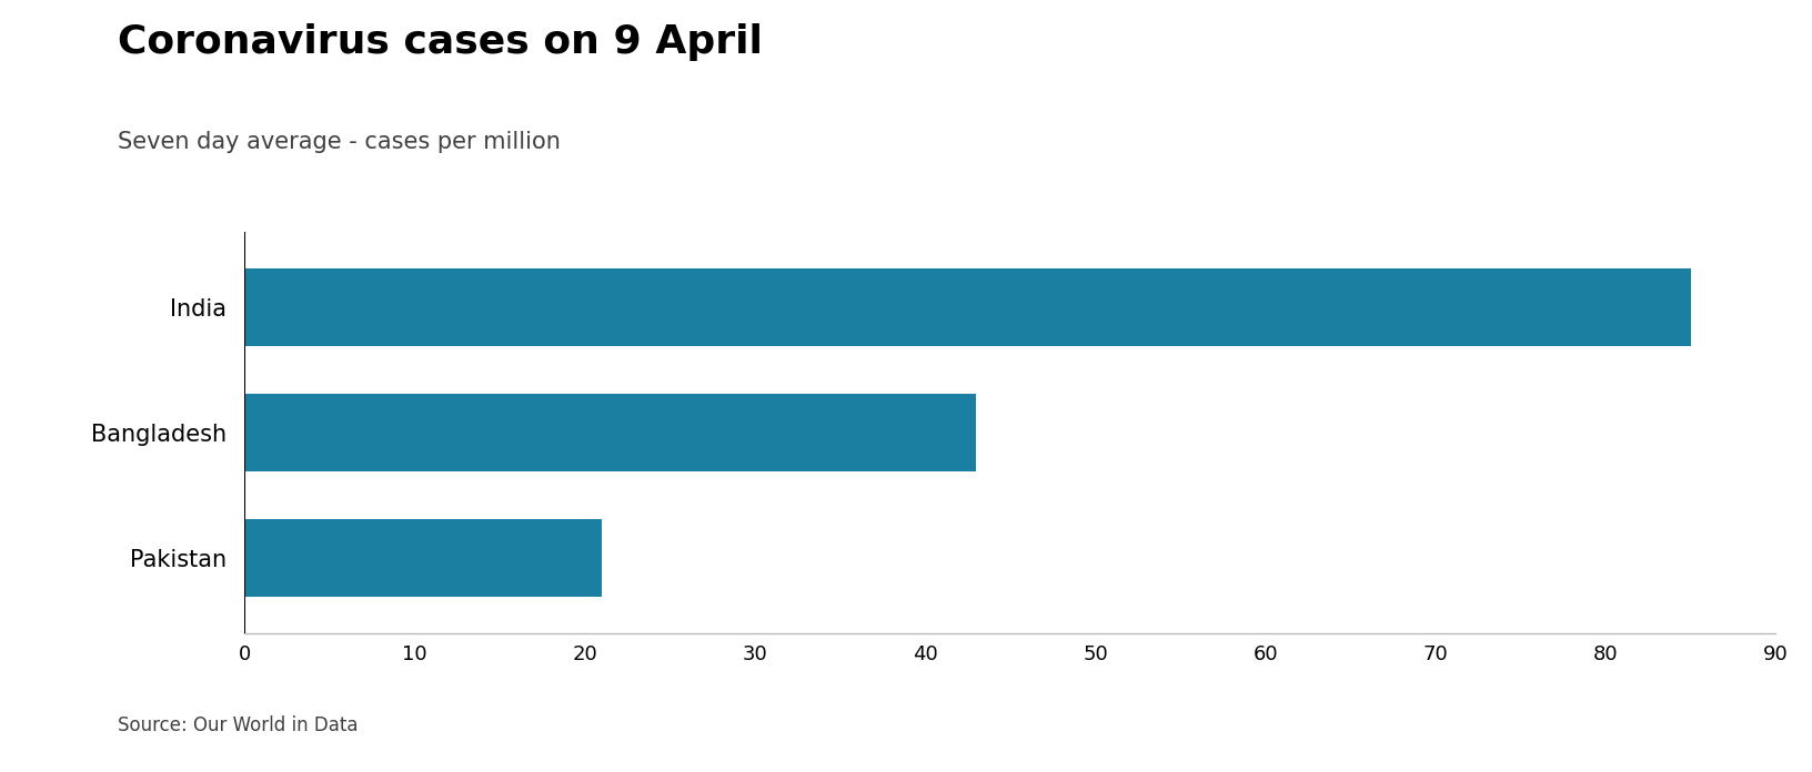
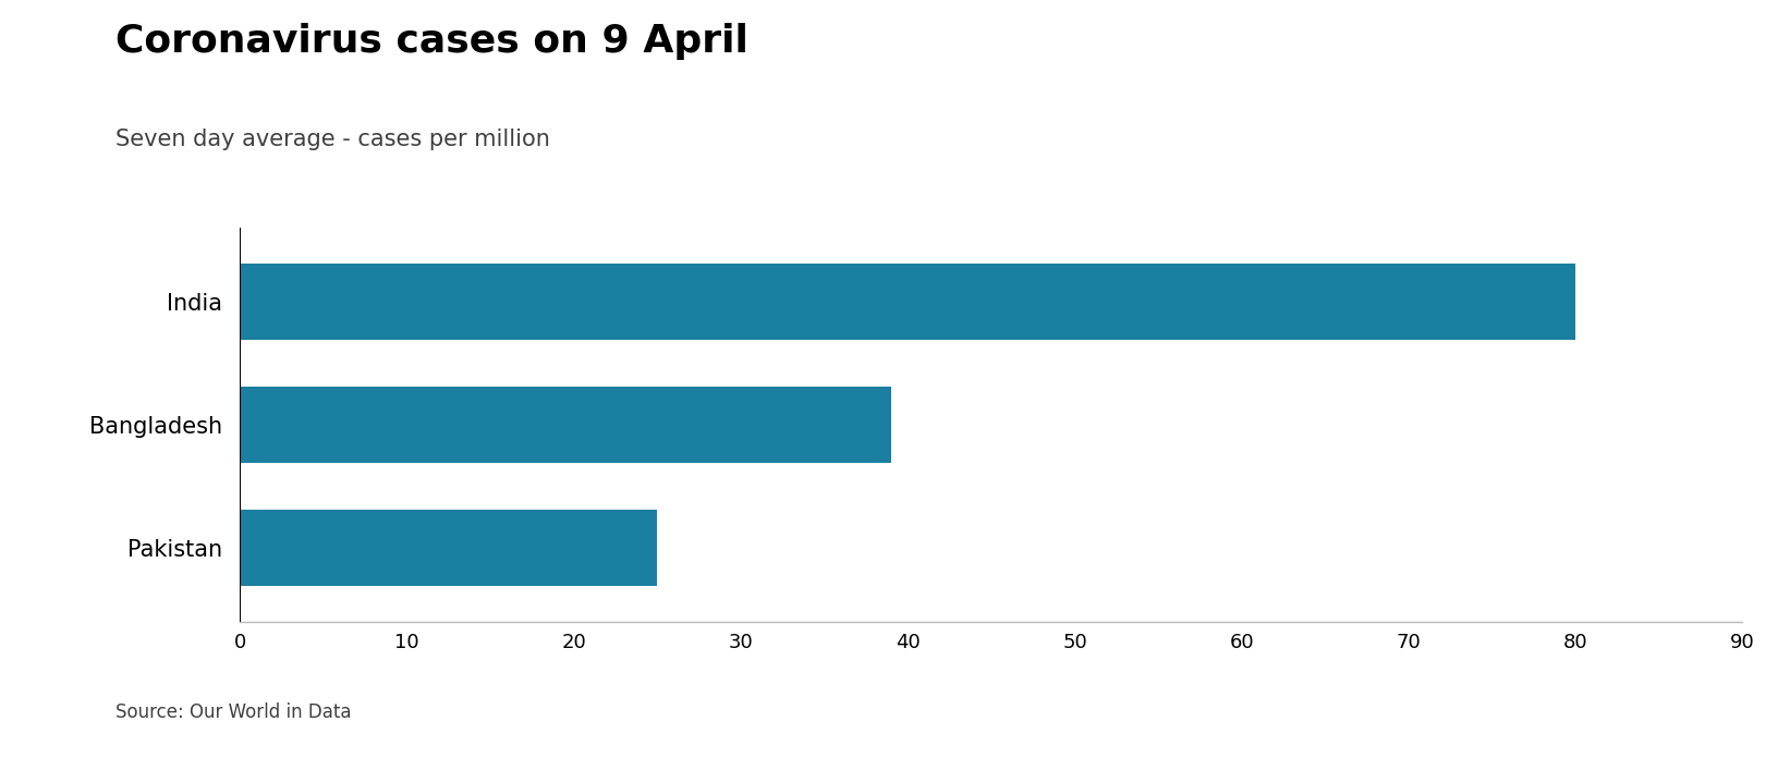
India: 85 -> 80
Bangladesh: 43 -> 39
Pakistan: 21 -> 25
